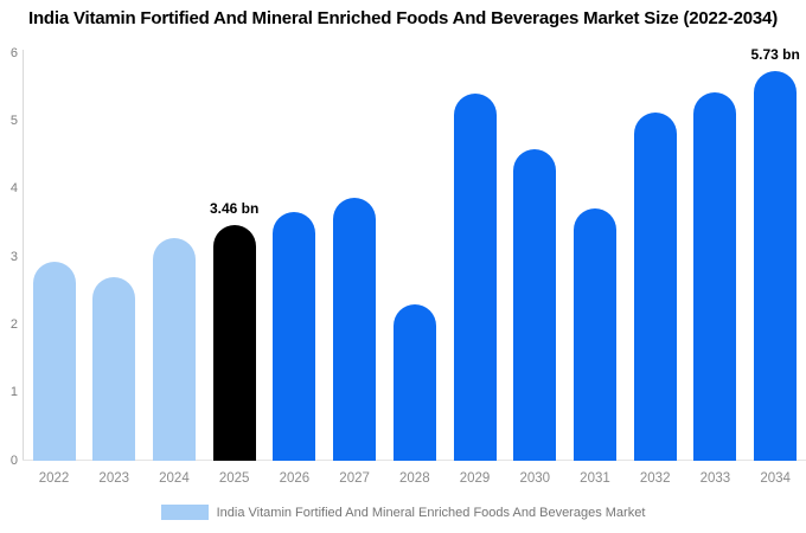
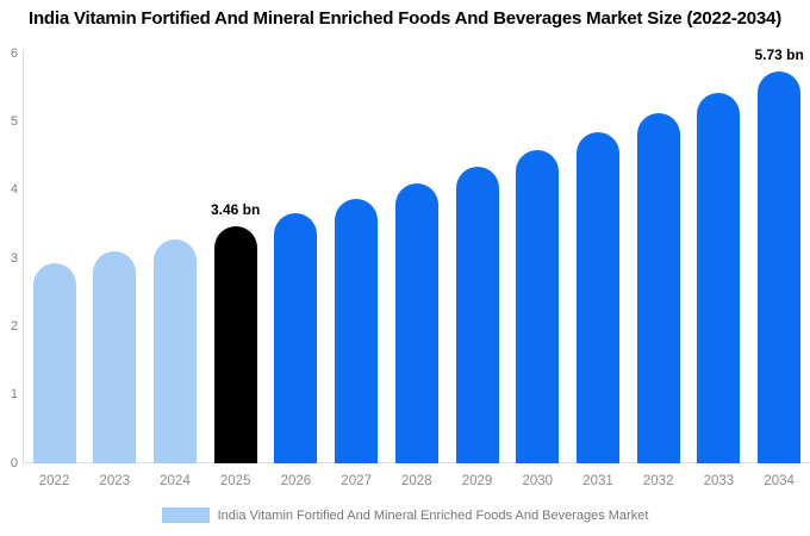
2023: 2.7 -> 3.1
2028: 2.3 -> 4.1
2029: 5.4 -> 4.3
2031: 3.7 -> 4.8
